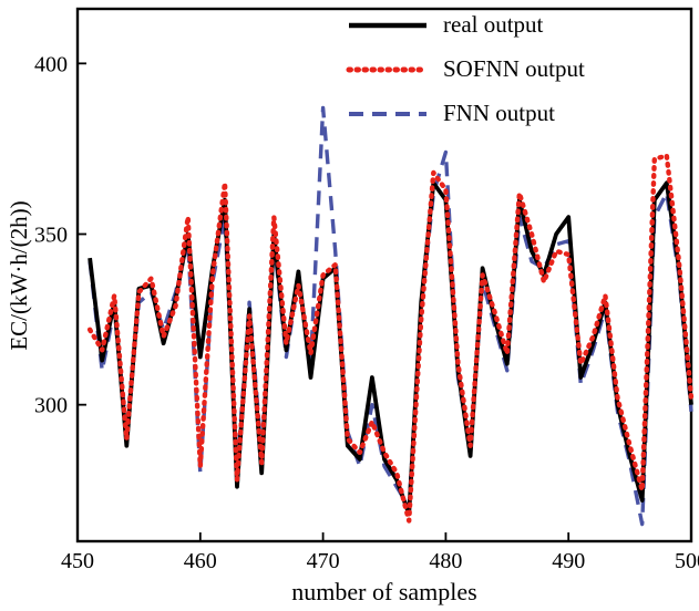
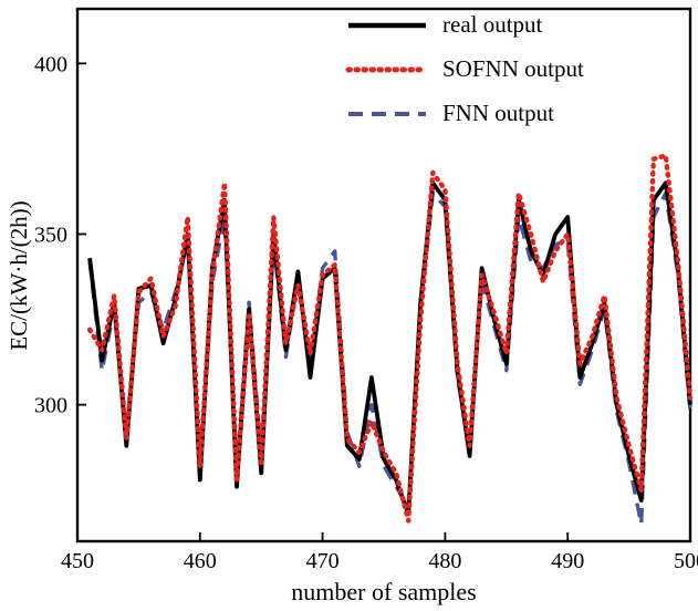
real output/460: 314 -> 278
FNN output/470: 387 -> 340
FNN output/480: 374 -> 358
SOFNN output/490: 344 -> 350
